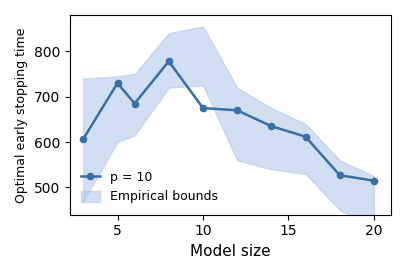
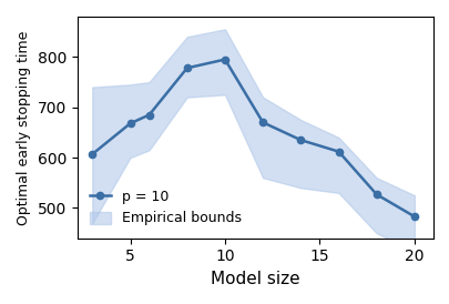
p = 10/5: 730 -> 668
p = 10/10: 675 -> 795
p = 10/20: 515 -> 483
